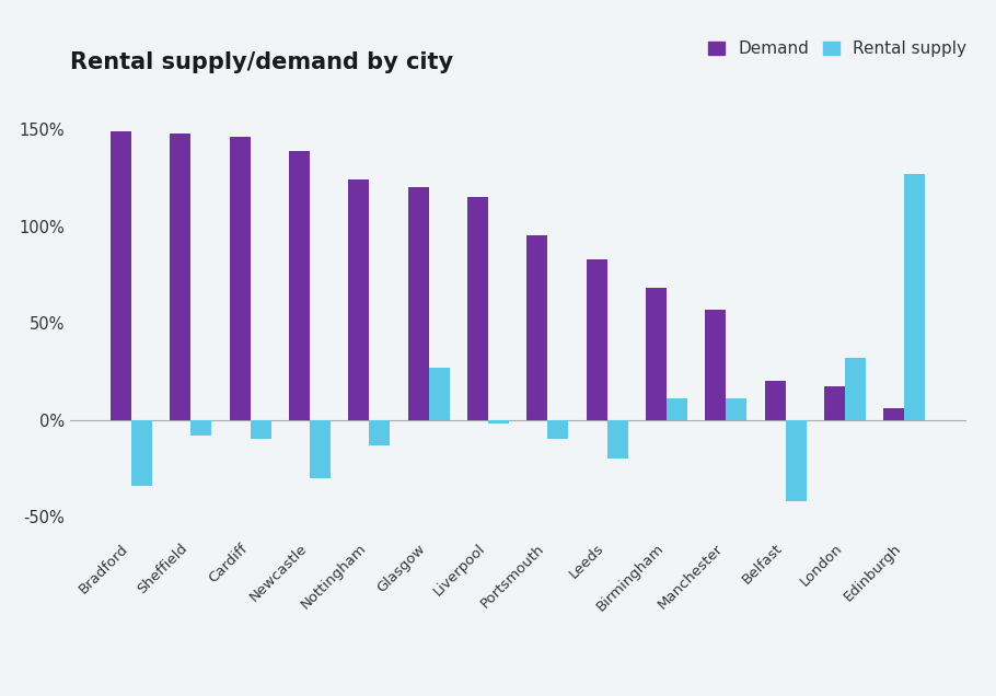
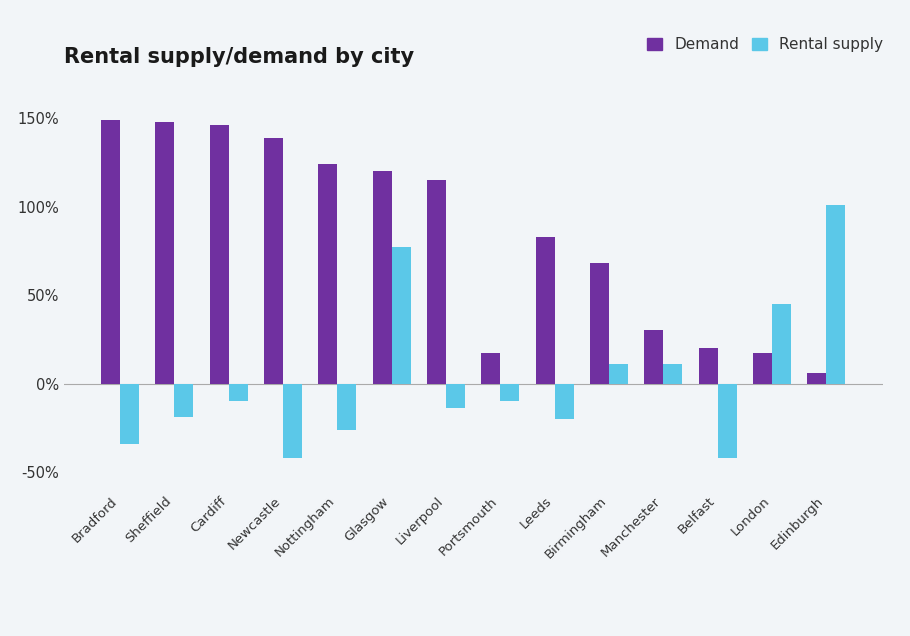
Rental supply/Sheffield: -8% -> -19%
Rental supply/Newcastle: -30% -> -42%
Rental supply/Nottingham: -13% -> -26%
Rental supply/Glasgow: 27% -> 77%
Rental supply/Liverpool: -2% -> -14%
Demand/Portsmouth: 95% -> 17%
Demand/Manchester: 57% -> 30%
Rental supply/London: 32% -> 45%
Rental supply/Edinburgh: 127% -> 101%
